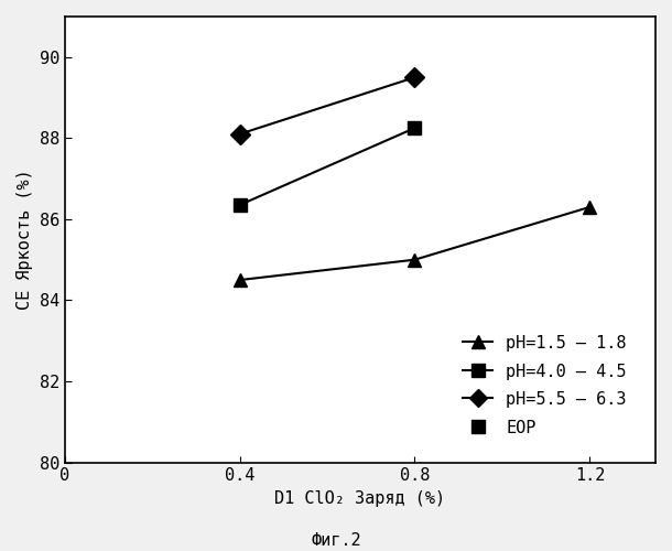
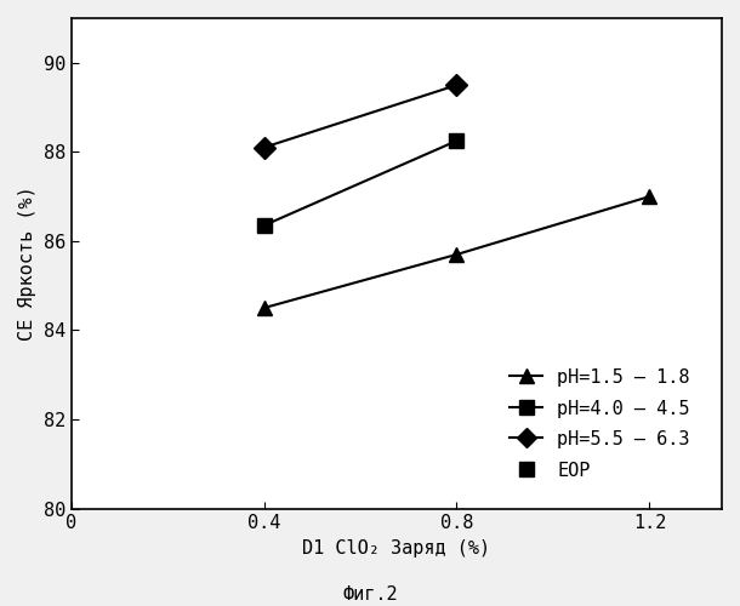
0.8: 85.0 -> 85.7
1.2: 86.3 -> 87.0
